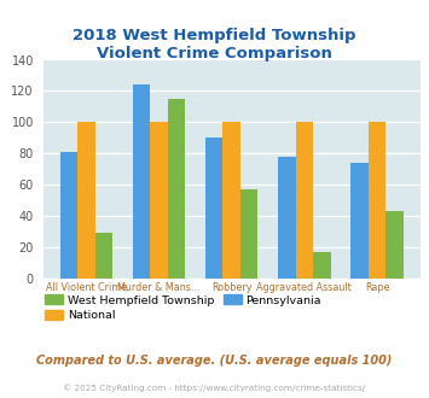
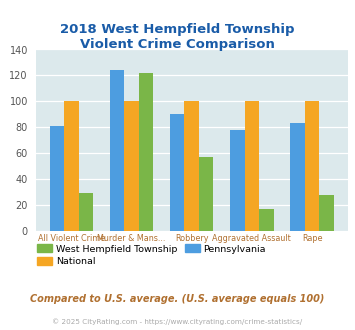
West Hempfield Township/Murder & Mans...: 115 -> 122
Pennsylvania/Rape: 74 -> 83
West Hempfield Township/Rape: 43 -> 28
